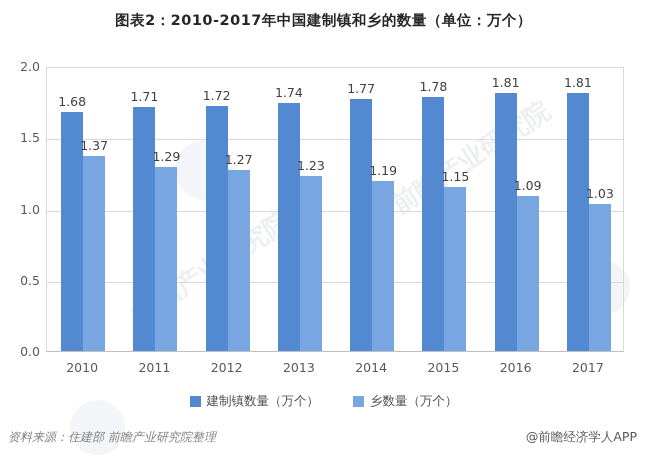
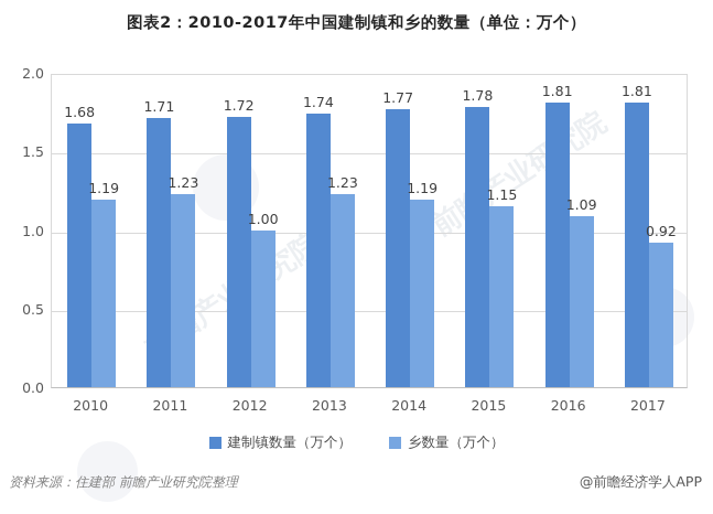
乡数量（万个）/2010: 1.37 -> 1.19
乡数量（万个）/2011: 1.29 -> 1.23
乡数量（万个）/2012: 1.27 -> 1.00
乡数量（万个）/2017: 1.03 -> 0.92
